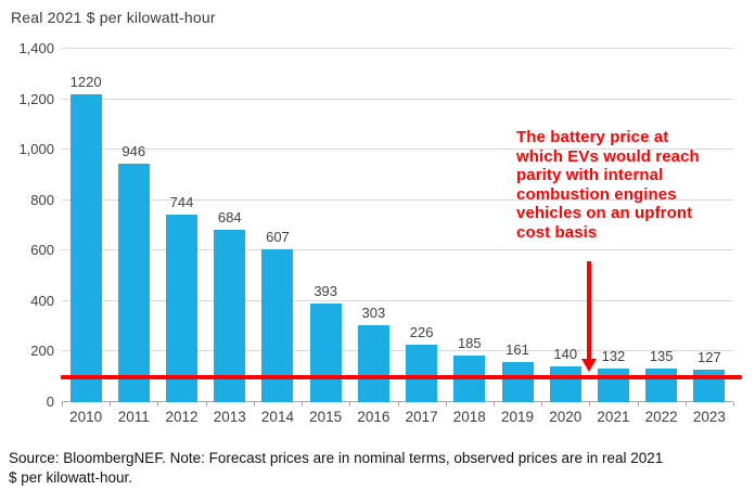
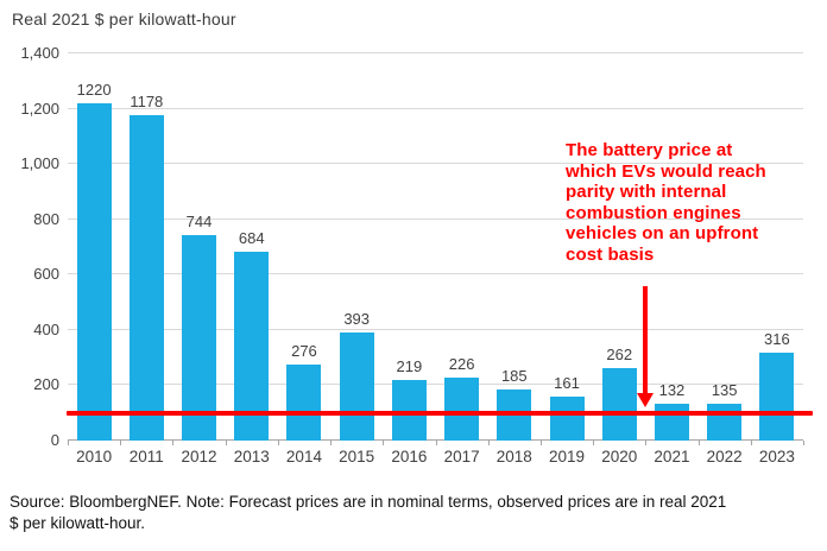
2011: 946 -> 1178
2014: 607 -> 276
2016: 303 -> 219
2020: 140 -> 262
2023: 127 -> 316
